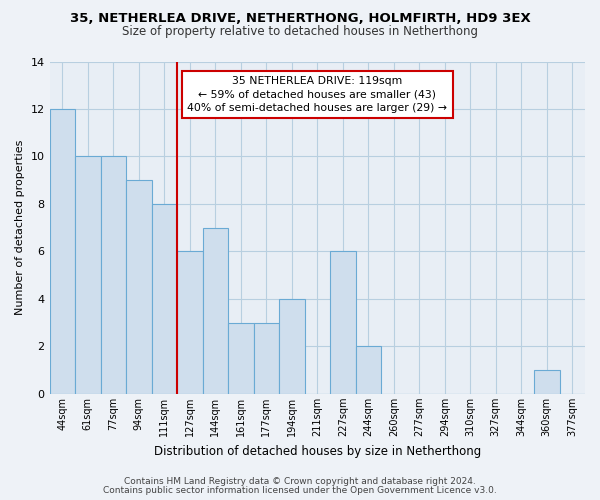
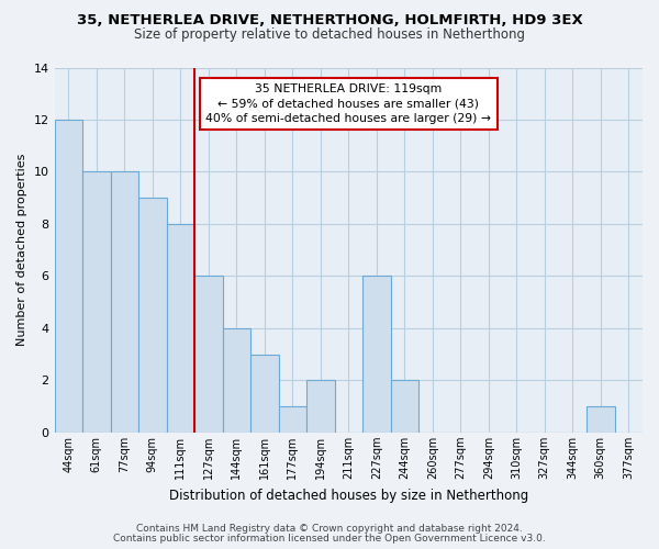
144sqm: 7 -> 4
177sqm: 3 -> 1
194sqm: 4 -> 2
